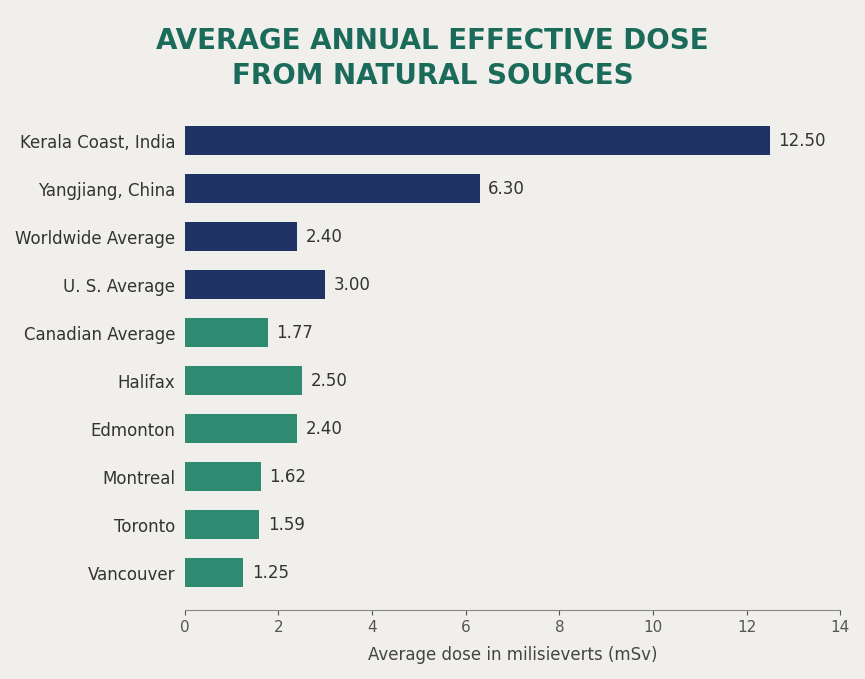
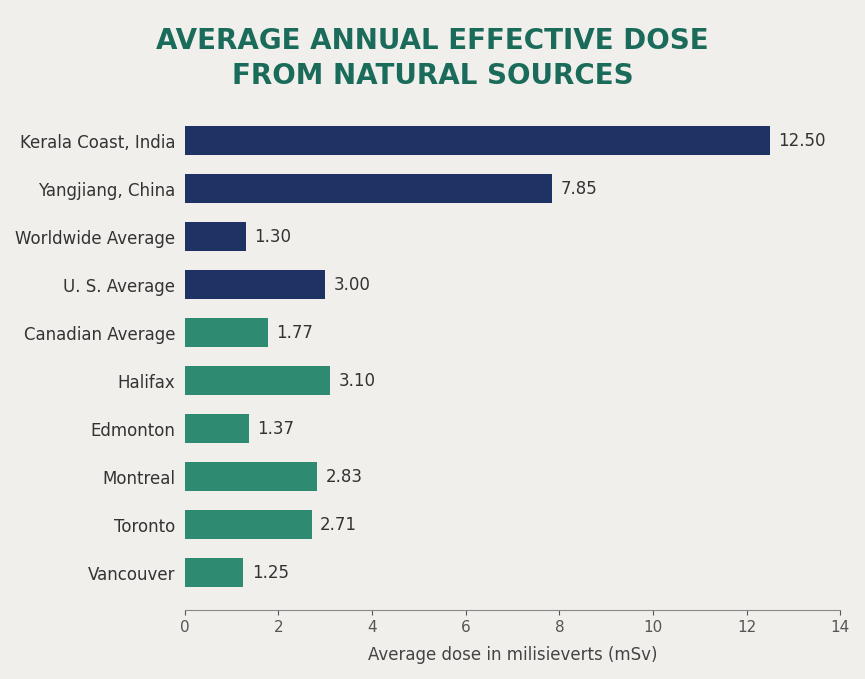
Yangjiang, China: 6.30 -> 7.85
Worldwide Average: 2.40 -> 1.30
Halifax: 2.50 -> 3.10
Edmonton: 2.40 -> 1.37
Montreal: 1.62 -> 2.83
Toronto: 1.59 -> 2.71
